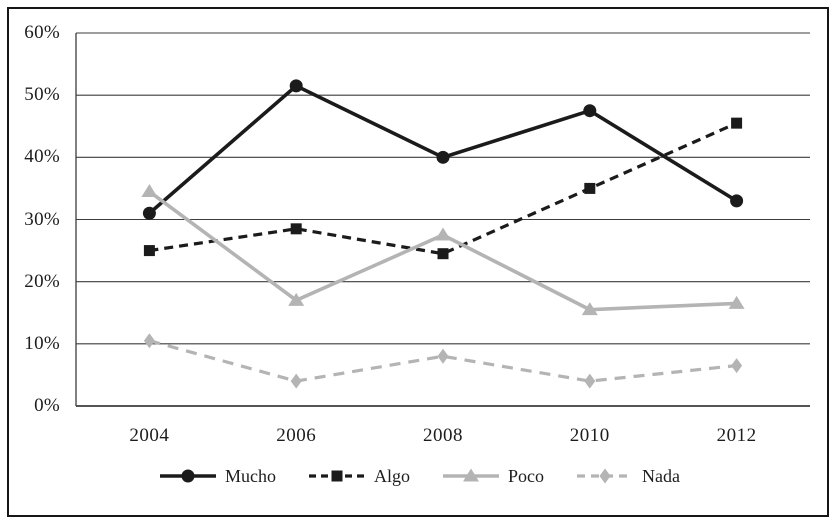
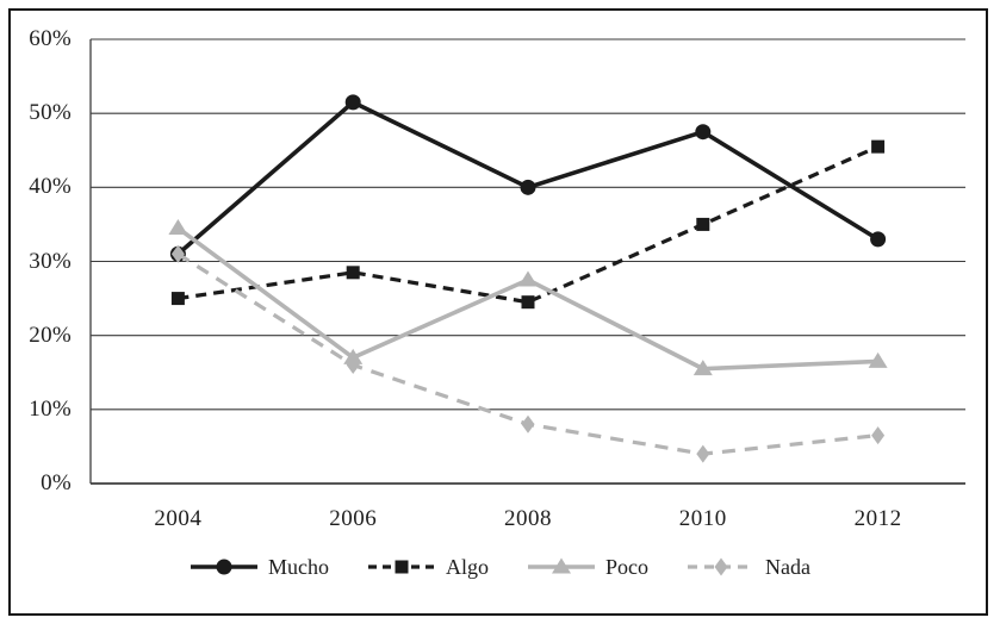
Nada/2004: 10% -> 31%
Nada/2006: 4% -> 16%
